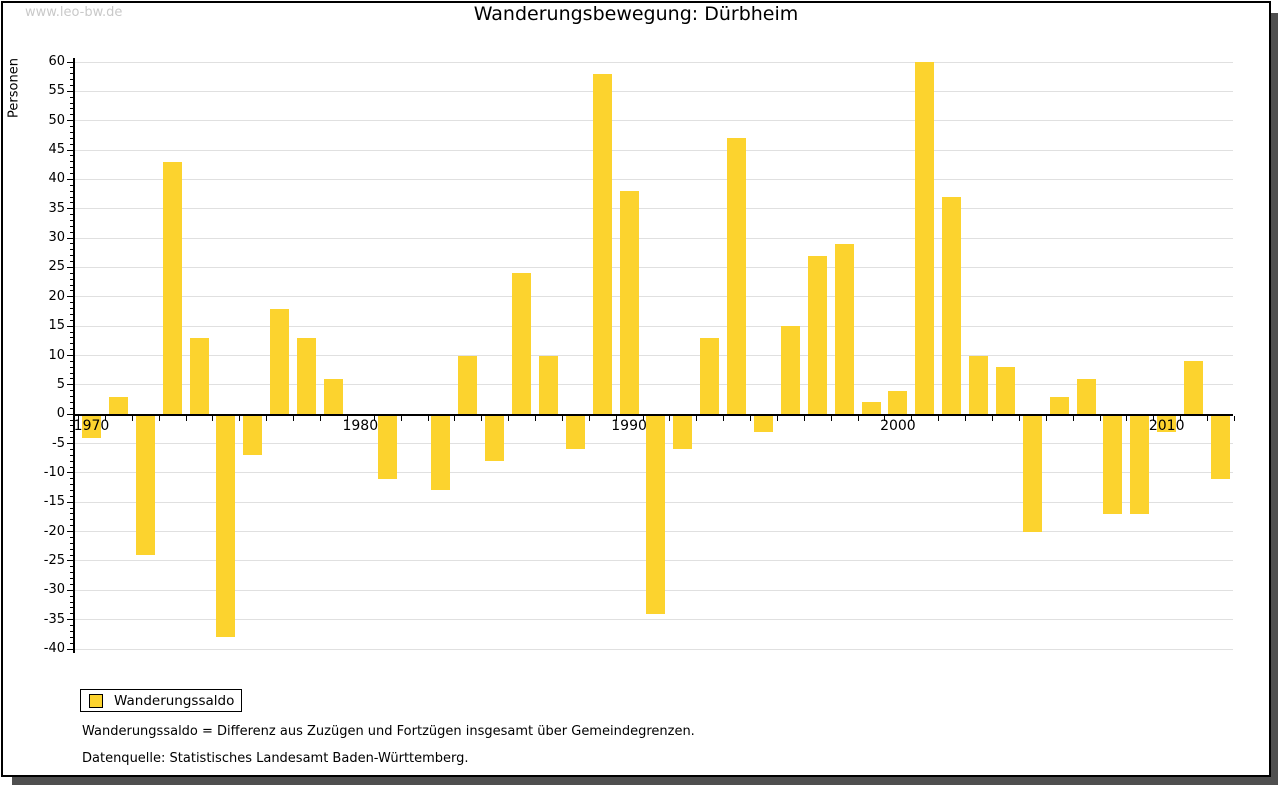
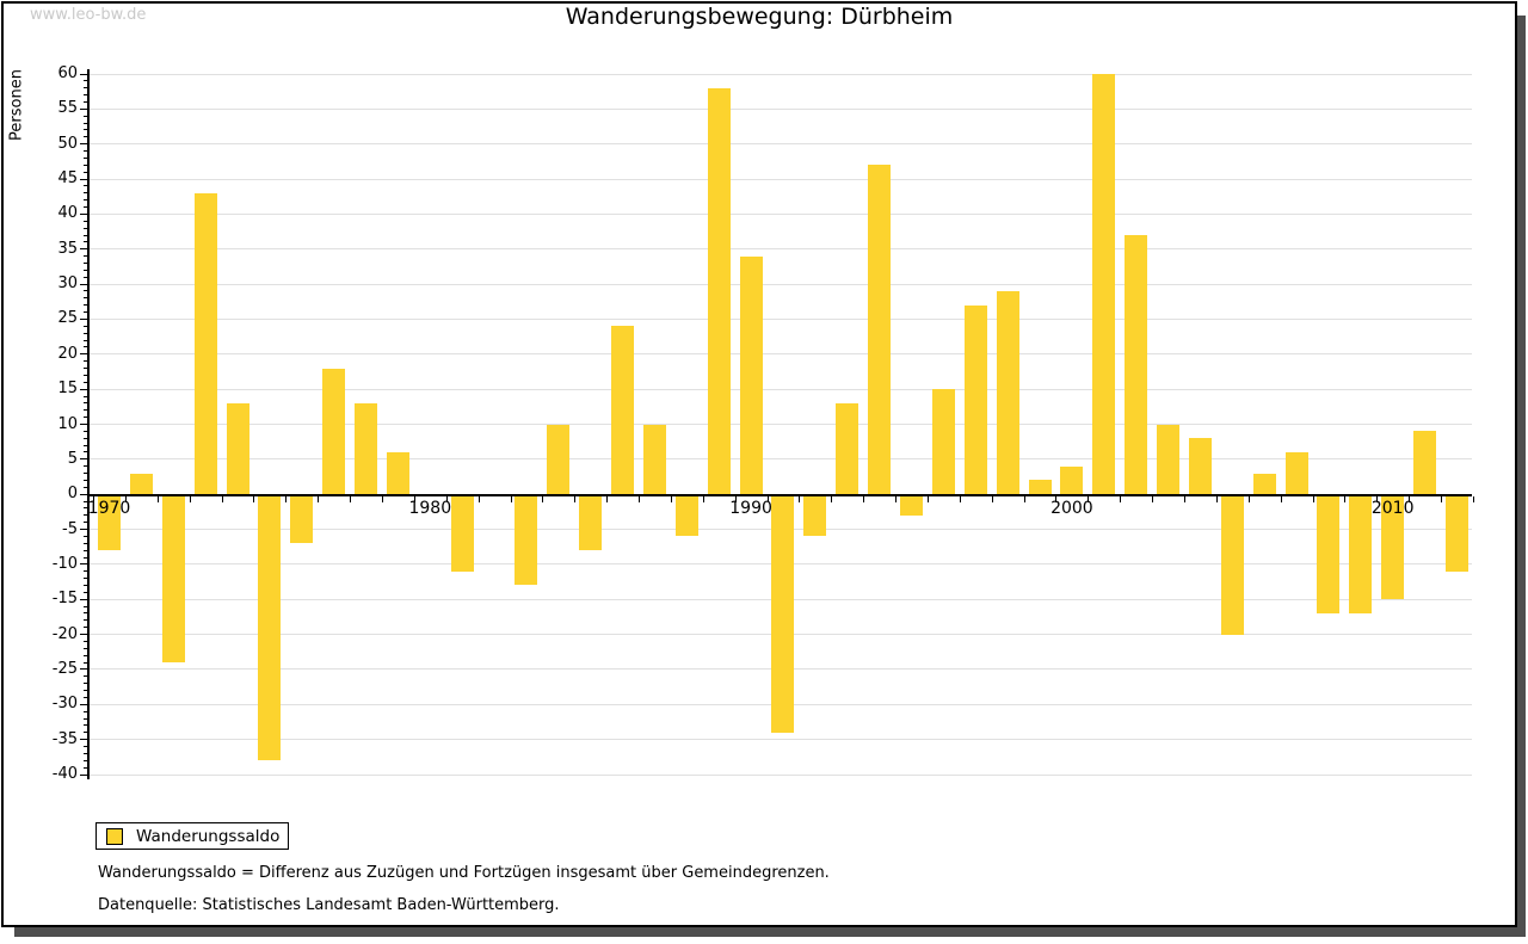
1970: -4 -> -8
1990: 38 -> 34
2010: -3 -> -15
